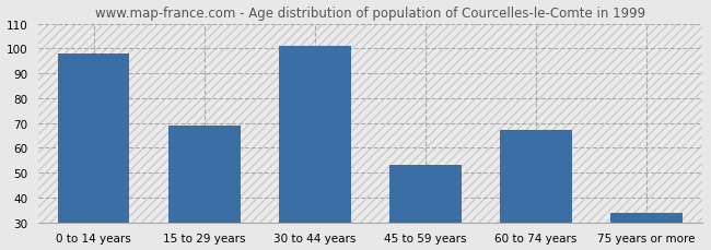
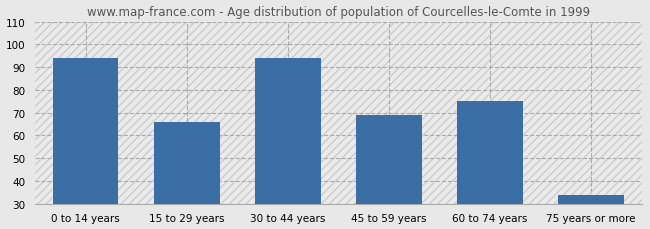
0 to 14 years: 98 -> 94
15 to 29 years: 69 -> 66
30 to 44 years: 101 -> 94
45 to 59 years: 53 -> 69
60 to 74 years: 67 -> 75
